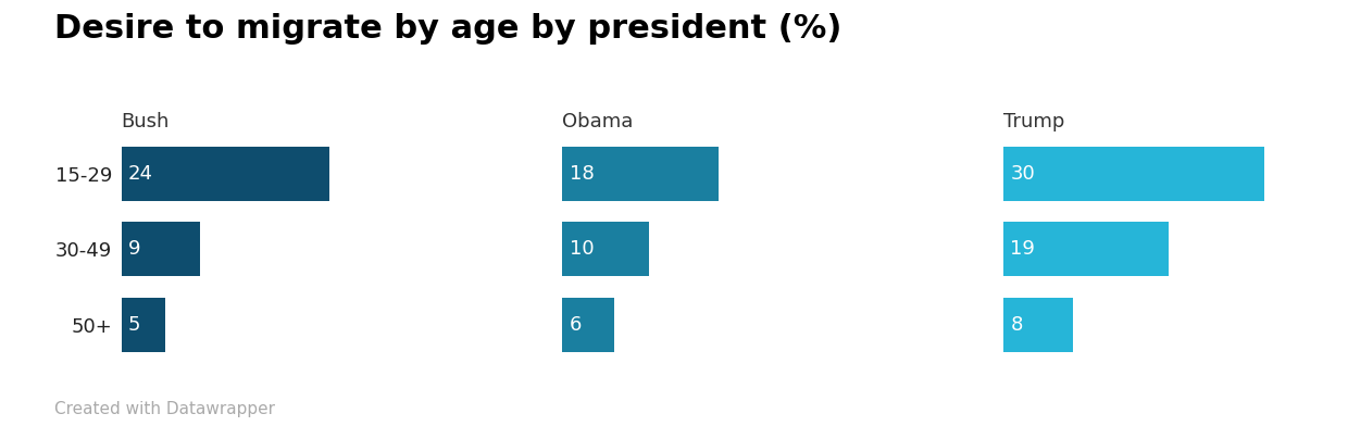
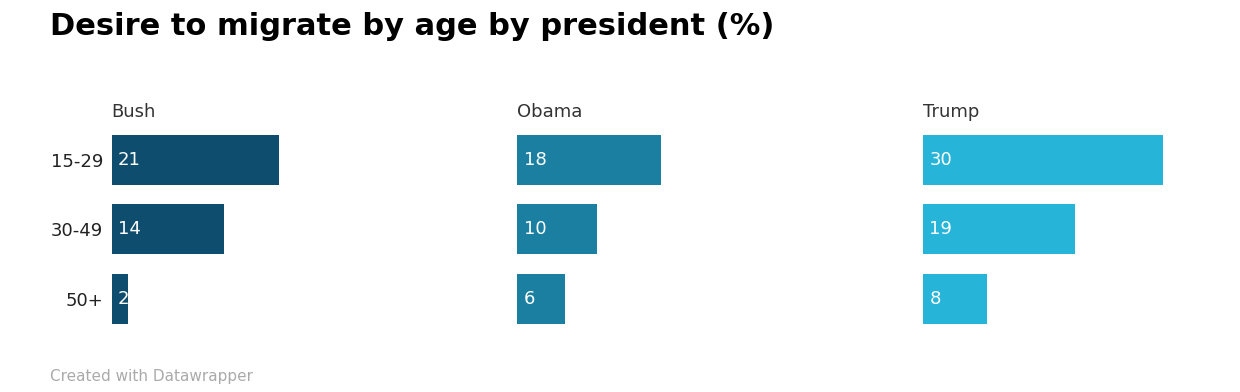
Bush/15-29: 24 -> 21
Bush/30-49: 9 -> 14
Bush/50+: 5 -> 2
